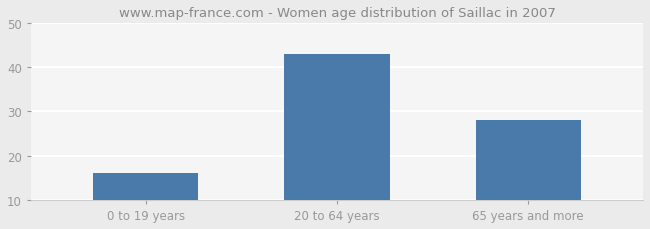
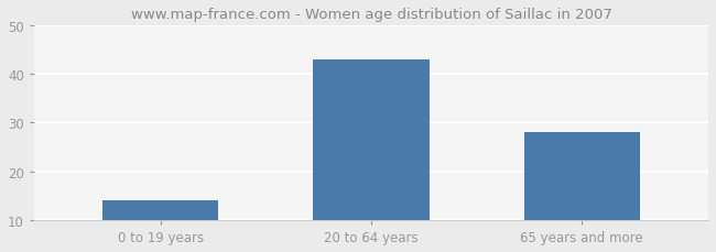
0 to 19 years: 16 -> 14
